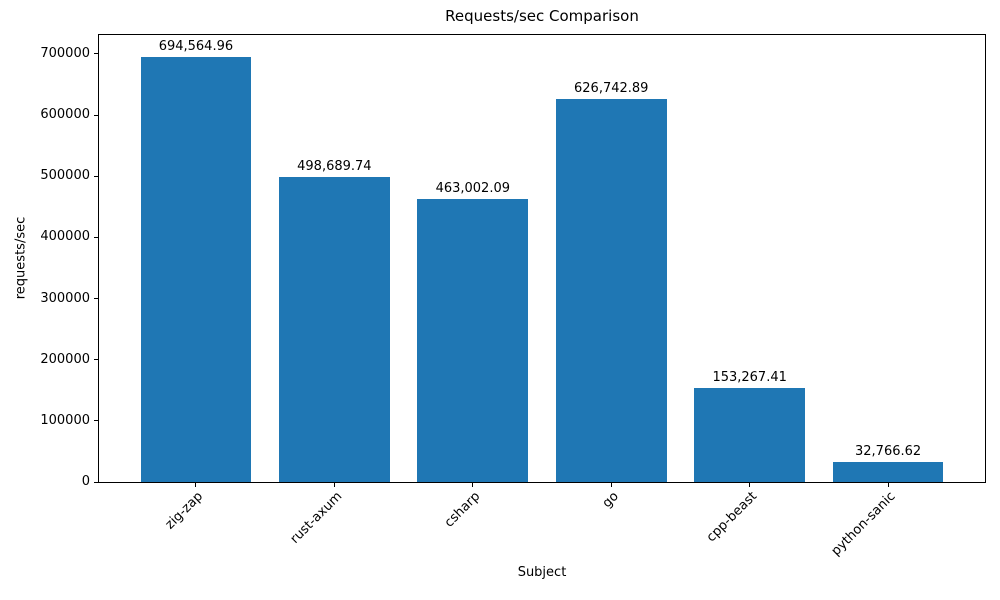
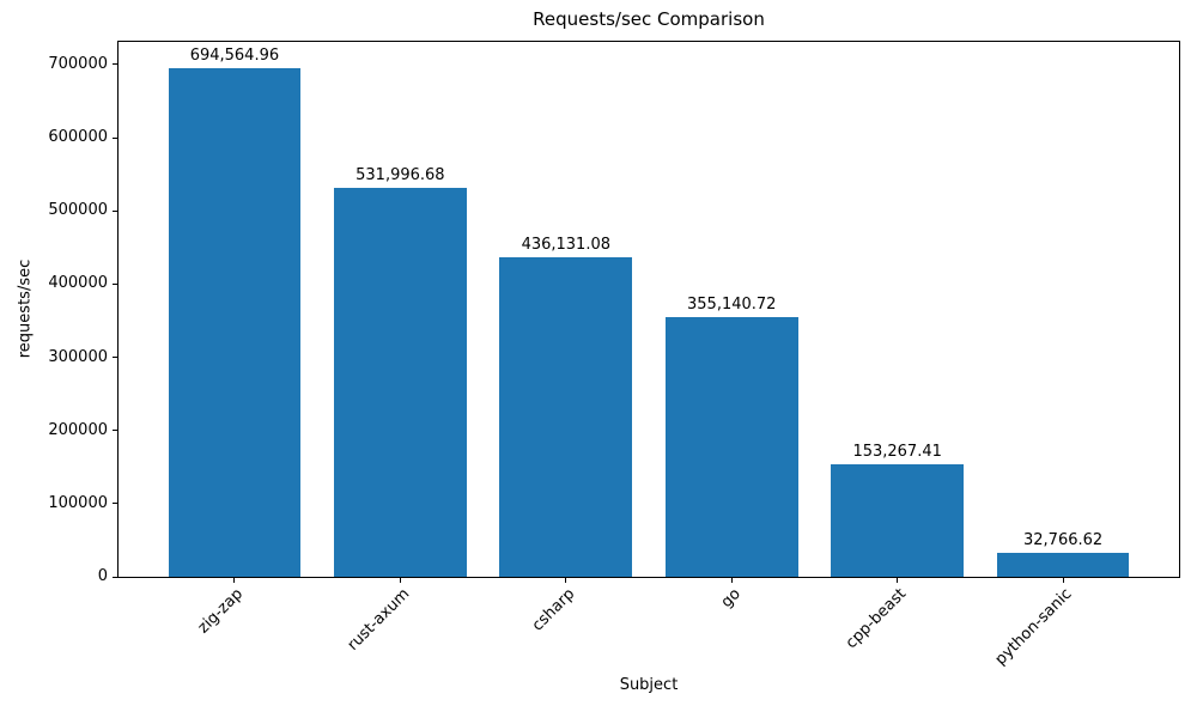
rust-axum: 498,689.74 -> 531,996.68
csharp: 463,002.09 -> 436,131.08
go: 626,742.89 -> 355,140.72
